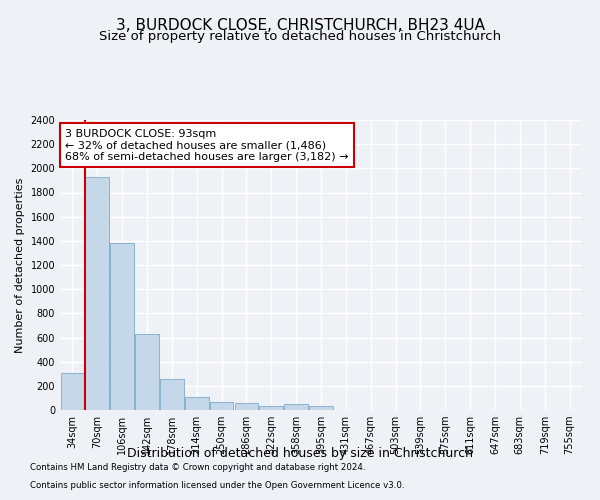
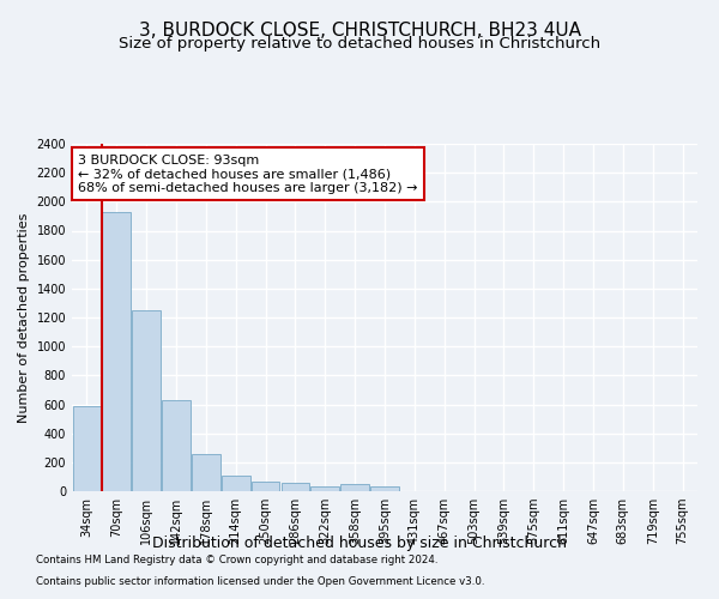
34sqm: 310 -> 590
106sqm: 1380 -> 1250
